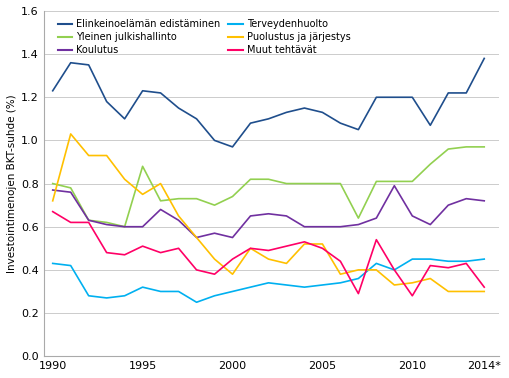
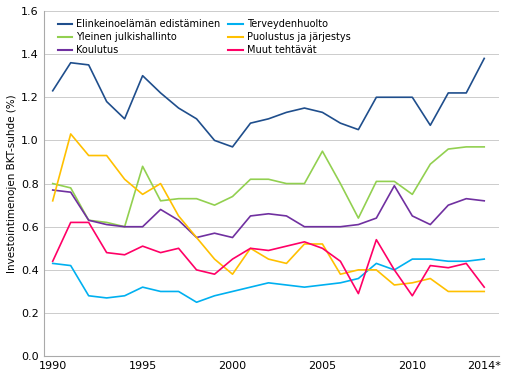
Muut tehtävät/1990: 0.67 -> 0.44
Elinkeinoelämän edistäminen/1995: 1.23 -> 1.30
Yleinen julkishallinto/2005: 0.80 -> 0.95
Yleinen julkishallinto/2010: 0.81 -> 0.75
